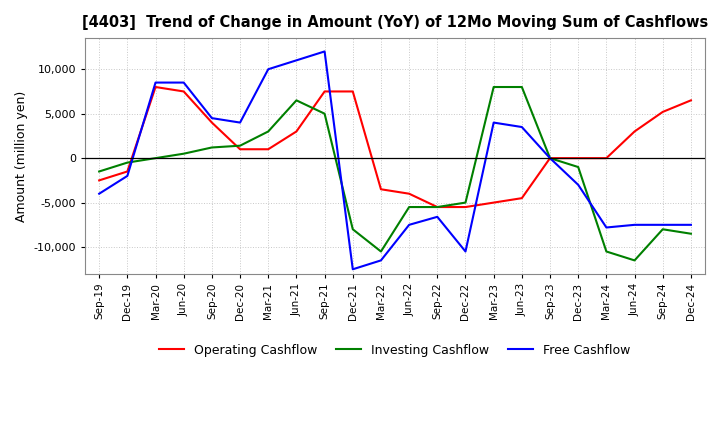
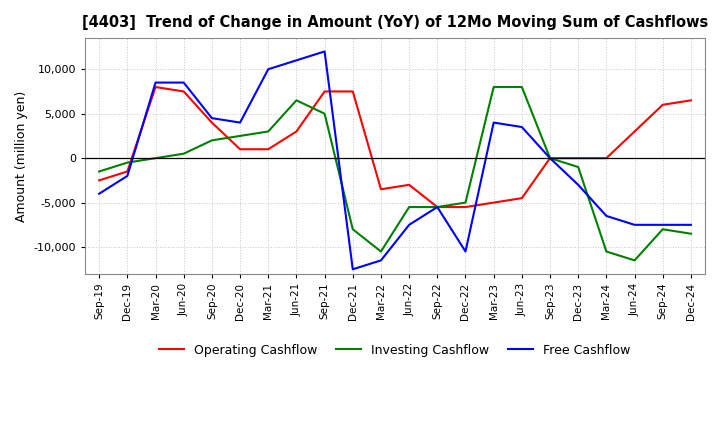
Investing Cashflow/Sep-20: 1,200 -> 2,000
Investing Cashflow/Dec-20: 1,400 -> 2,500
Operating Cashflow/Jun-22: -4,000 -> -3,000
Free Cashflow/Sep-22: -6,600 -> -5,500
Free Cashflow/Mar-24: -7,800 -> -6,500
Operating Cashflow/Sep-24: 5,200 -> 6,000
